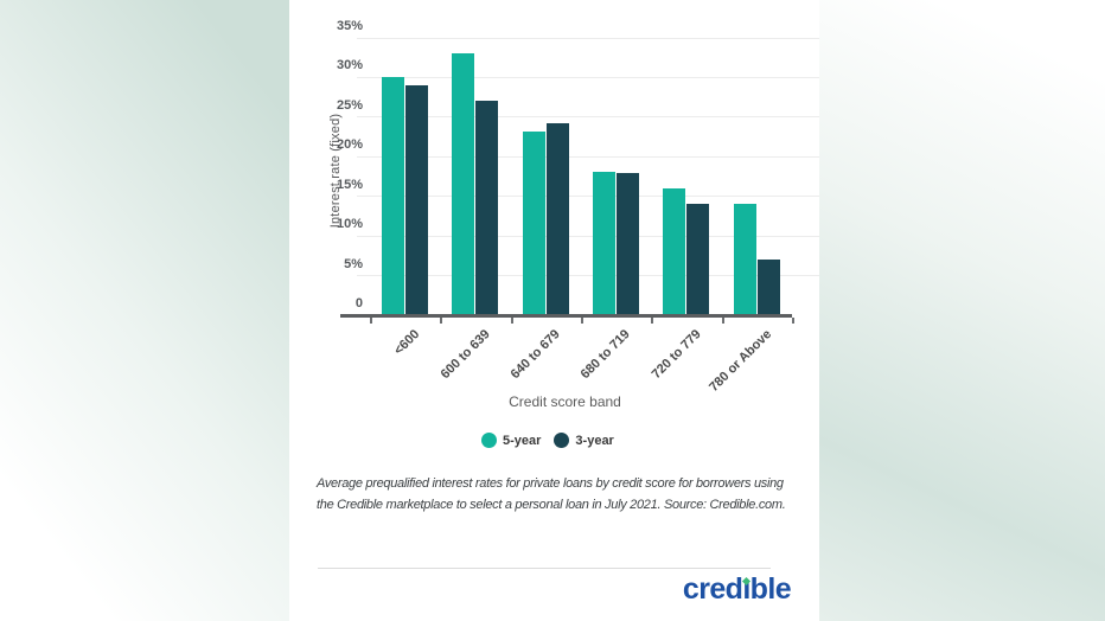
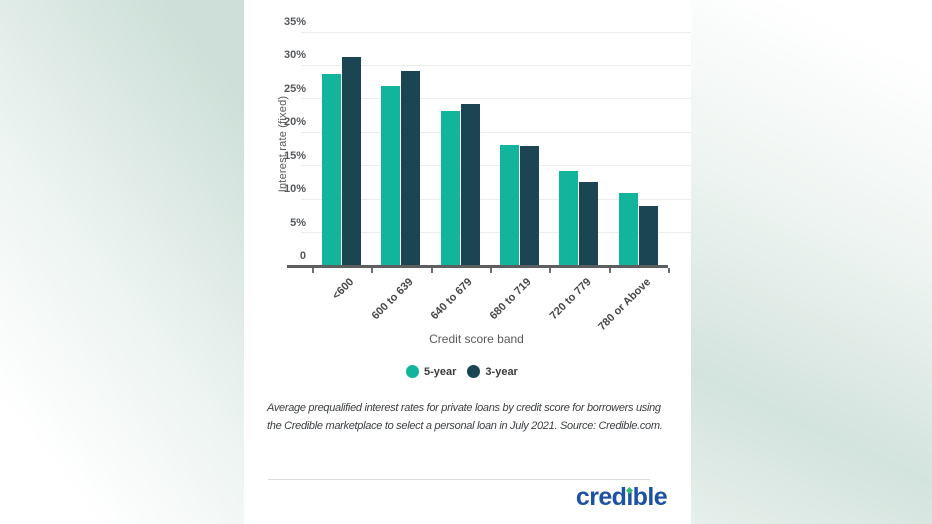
5-year/<600: 30% -> 29%
3-year/<600: 29% -> 31%
5-year/600 to 639: 33% -> 27%
3-year/600 to 639: 27% -> 29%
5-year/720 to 779: 16% -> 14%
3-year/720 to 779: 14% -> 12%
5-year/780 or Above: 14% -> 11%
3-year/780 or Above: 7% -> 9%
